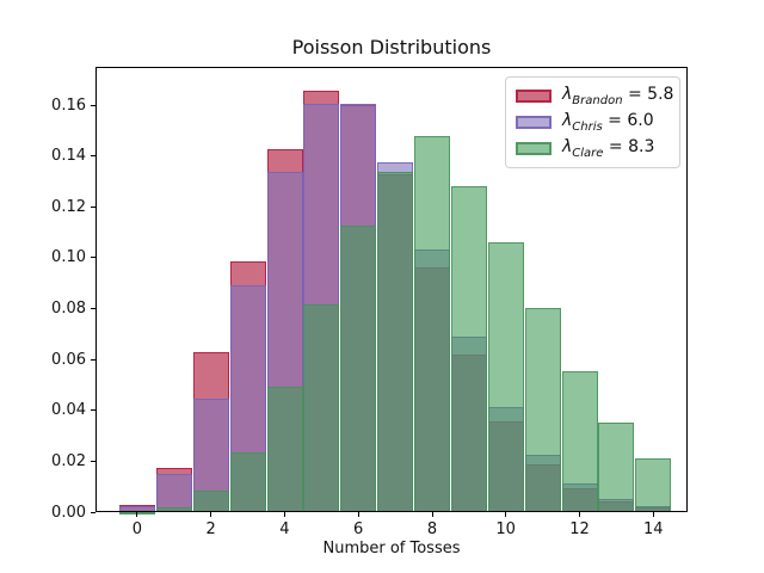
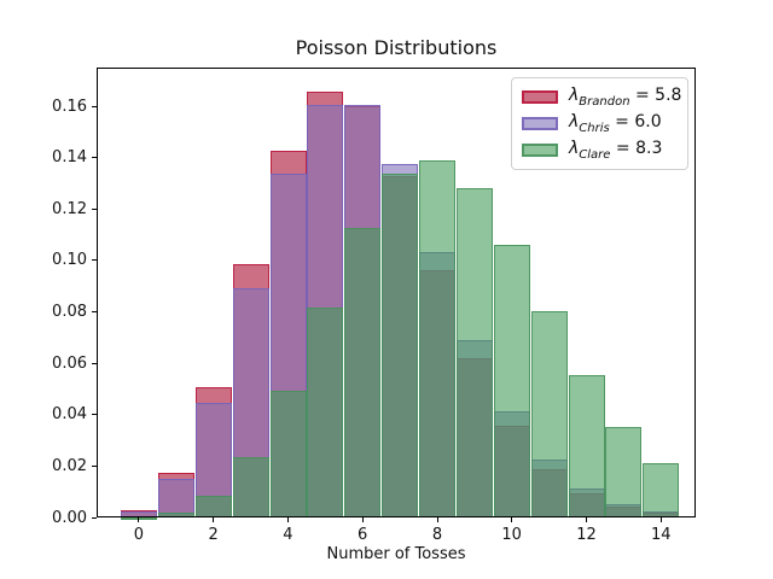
Brandon/2: 0.063 -> 0.051
Clare/8: 0.148 -> 0.139
